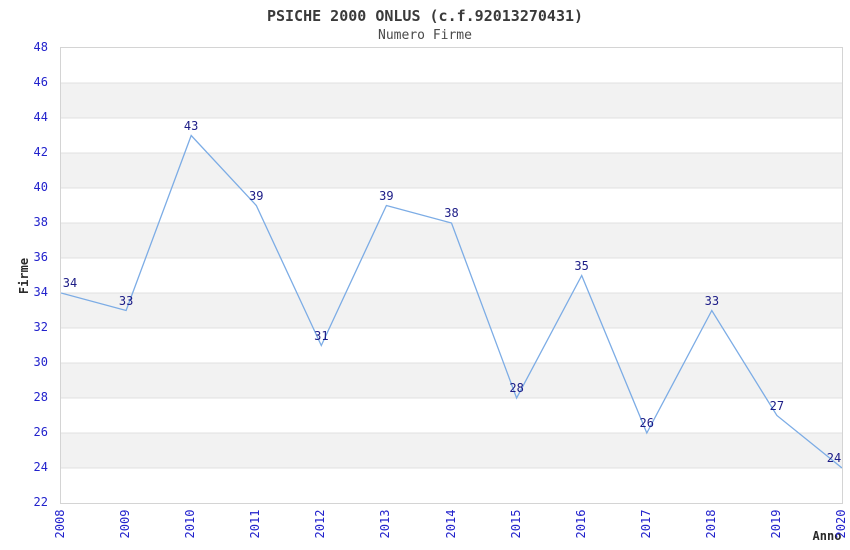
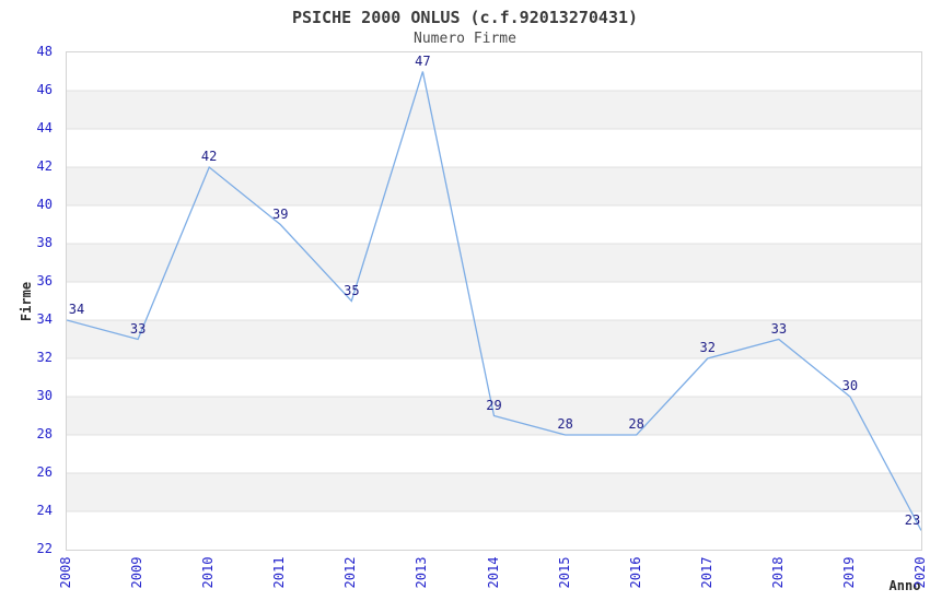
2010: 43 -> 42
2012: 31 -> 35
2013: 39 -> 47
2014: 38 -> 29
2016: 35 -> 28
2017: 26 -> 32
2019: 27 -> 30
2020: 24 -> 23
